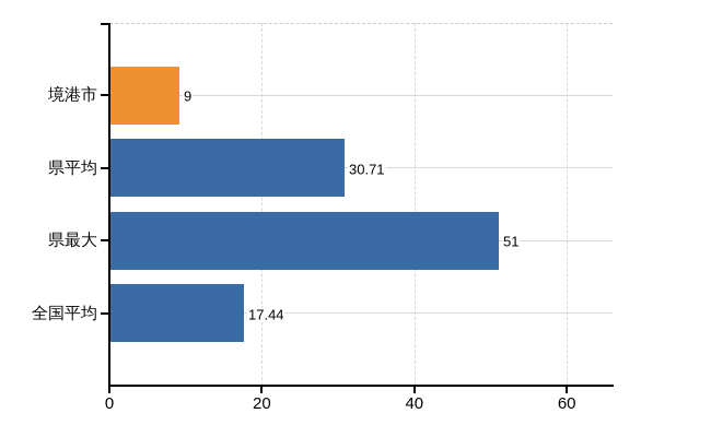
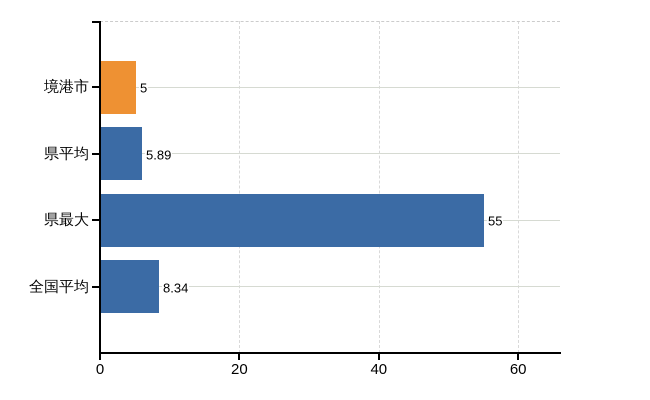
境港市: 9 -> 5
県平均: 30.71 -> 5.89
県最大: 51 -> 55
全国平均: 17.44 -> 8.34
